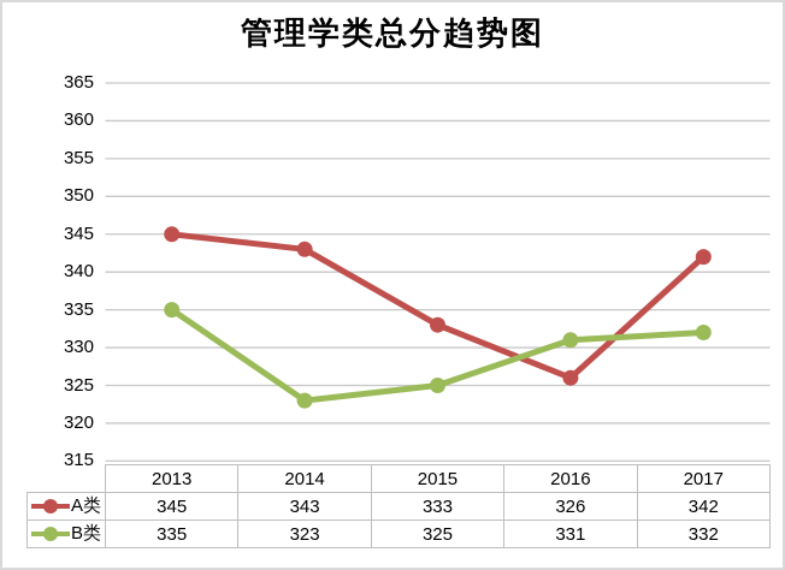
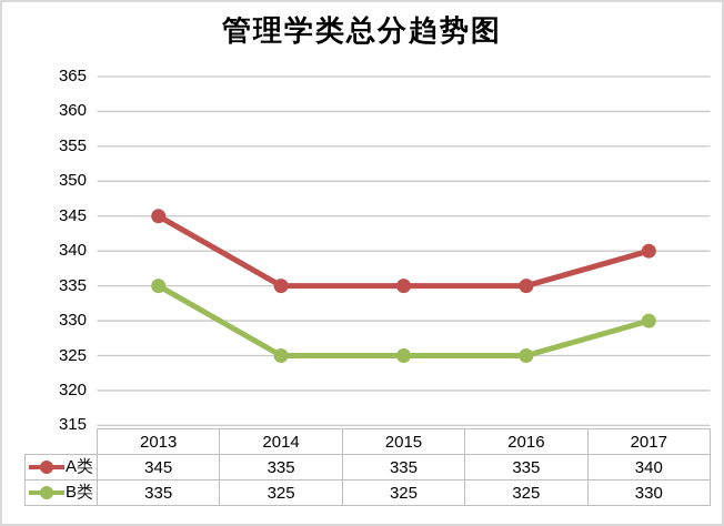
A类/2014: 343 -> 335
B类/2014: 323 -> 325
A类/2015: 333 -> 335
A类/2016: 326 -> 335
B类/2016: 331 -> 325
A类/2017: 342 -> 340
B类/2017: 332 -> 330
